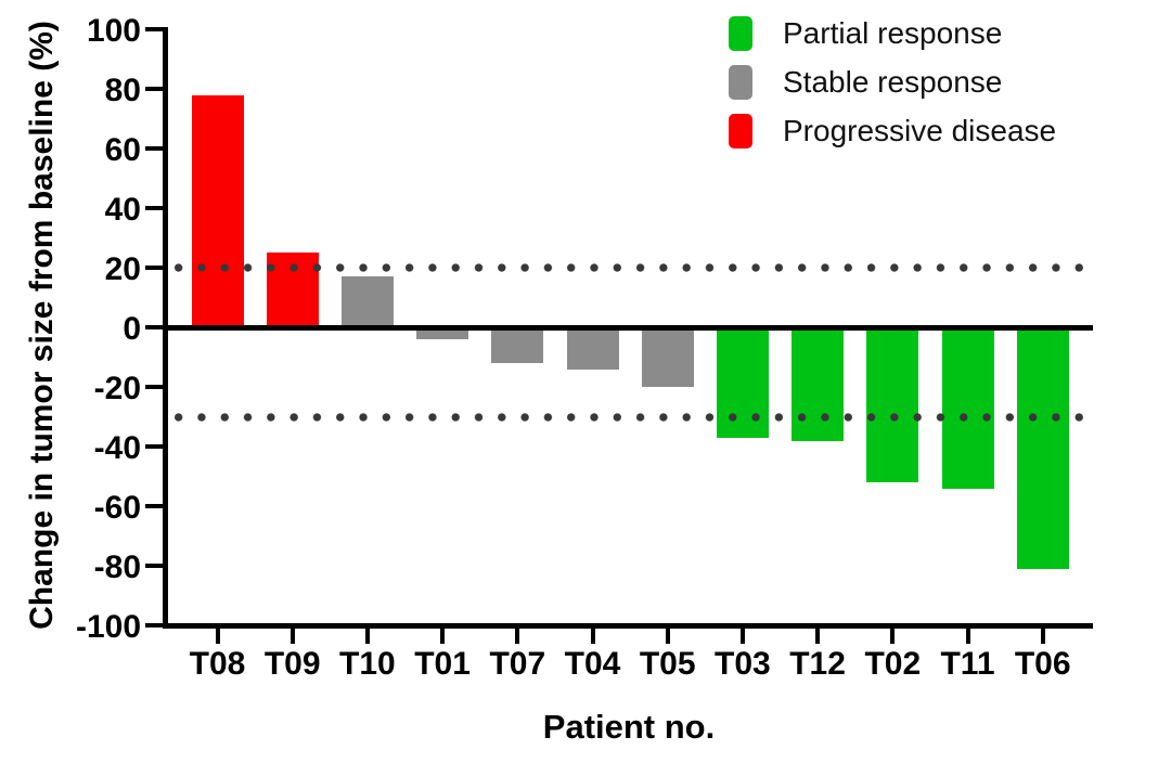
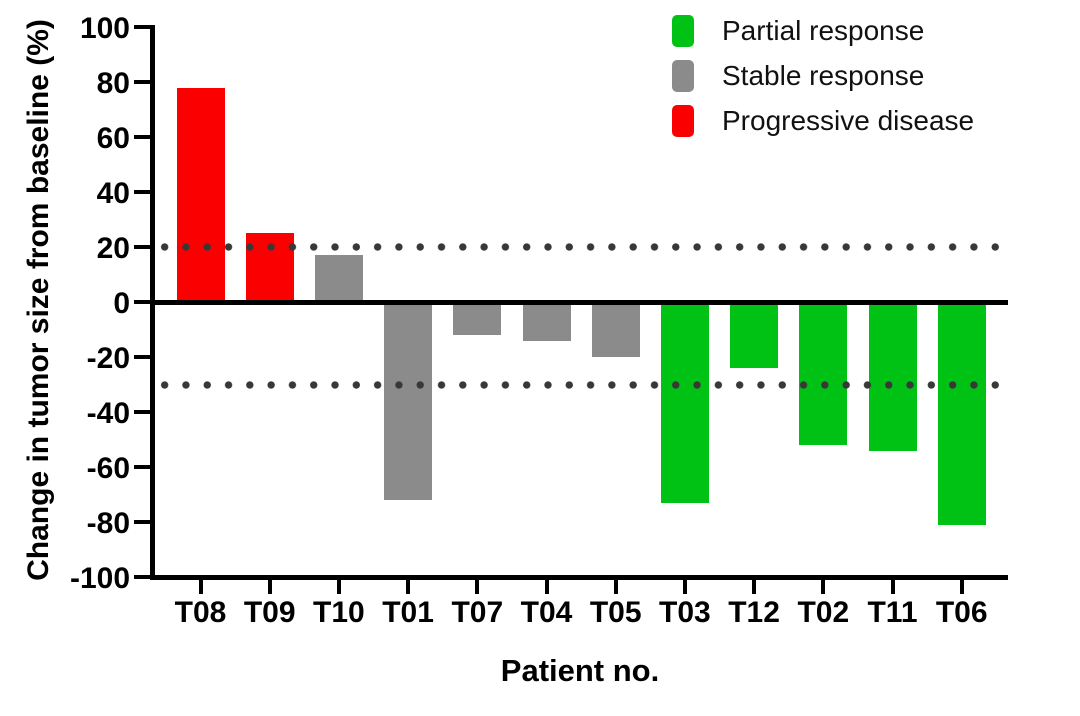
T01: -4 -> -72
T03: -37 -> -73
T12: -38 -> -24
